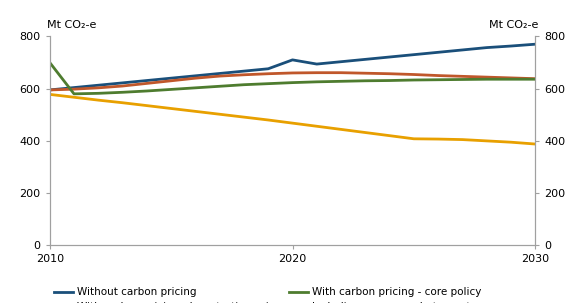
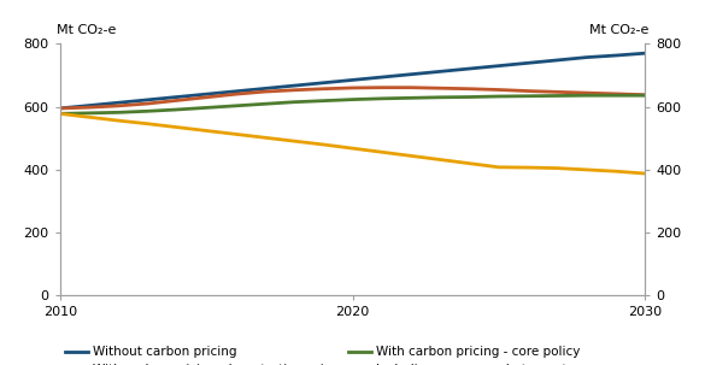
With carbon pricing - core policy/2010: 700 -> 578
Without carbon pricing/2020: 710 -> 685
